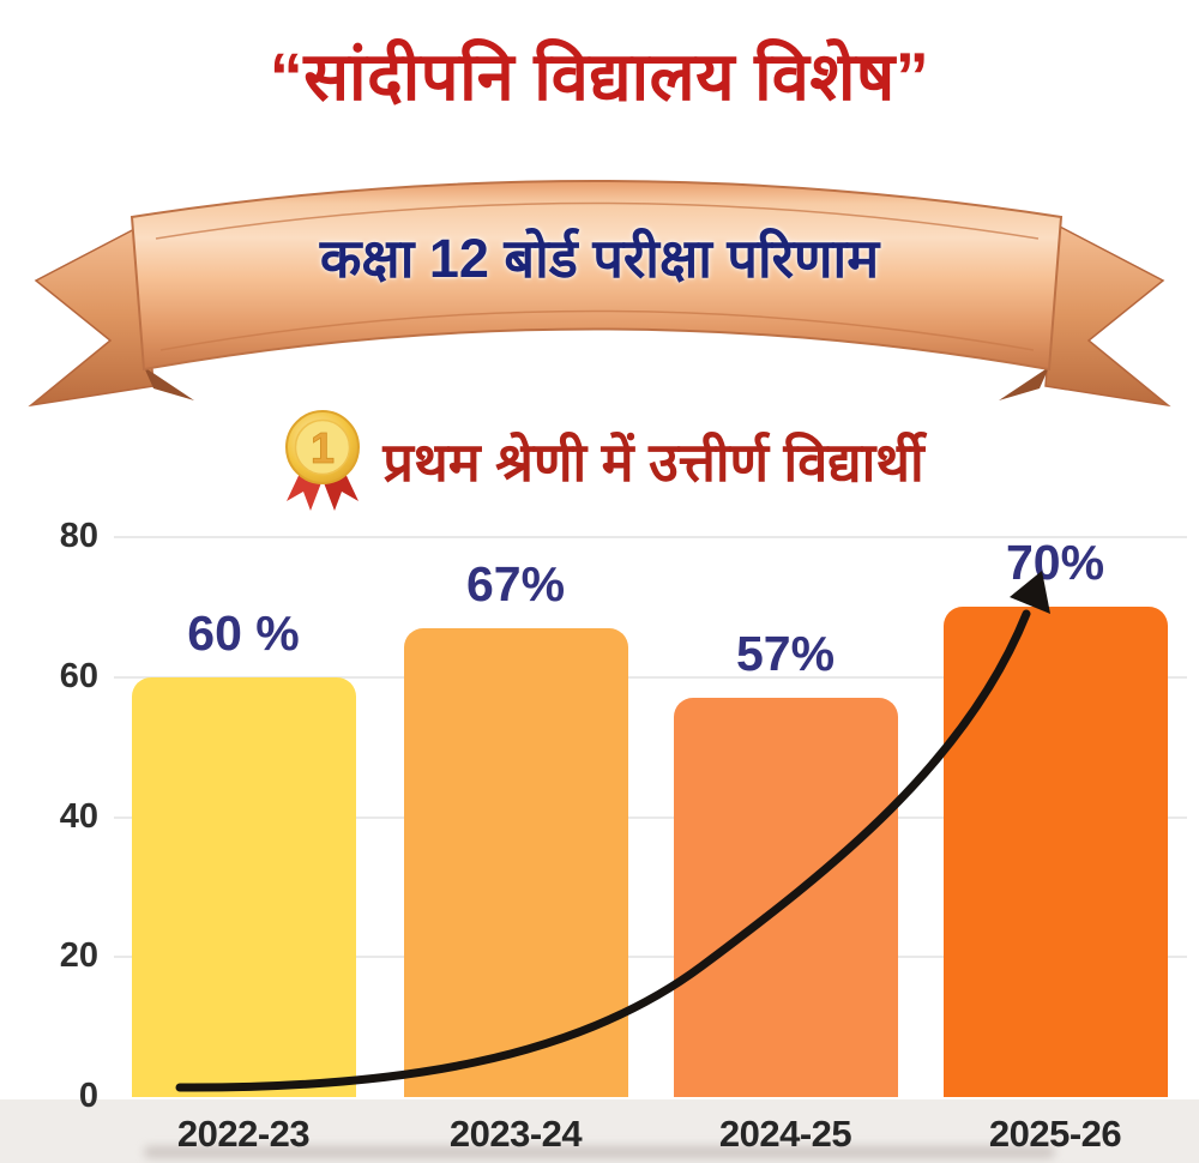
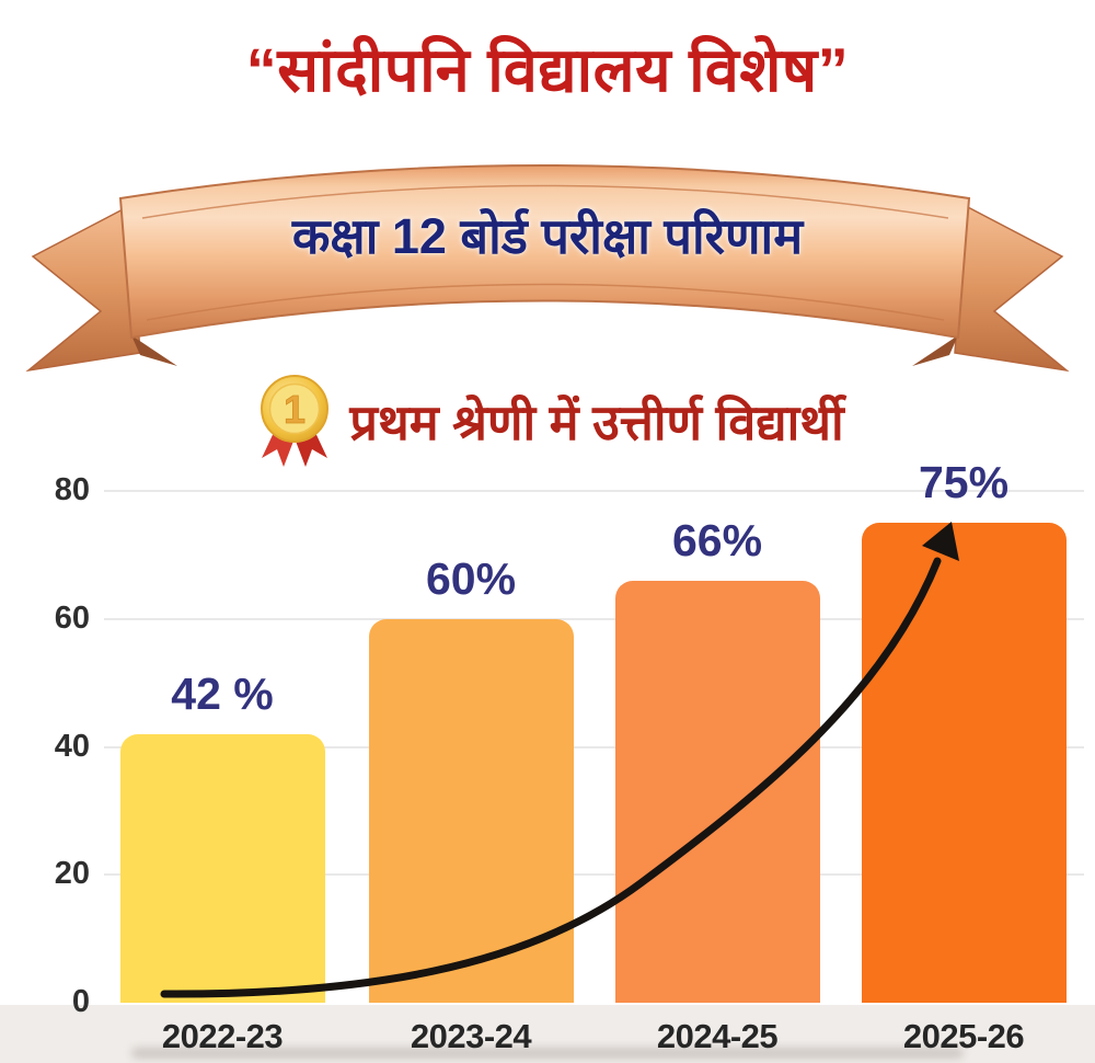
2022-23: 60 -> 42
2023-24: 67% -> 60%
2024-25: 57% -> 66%
2025-26: 70% -> 75%
